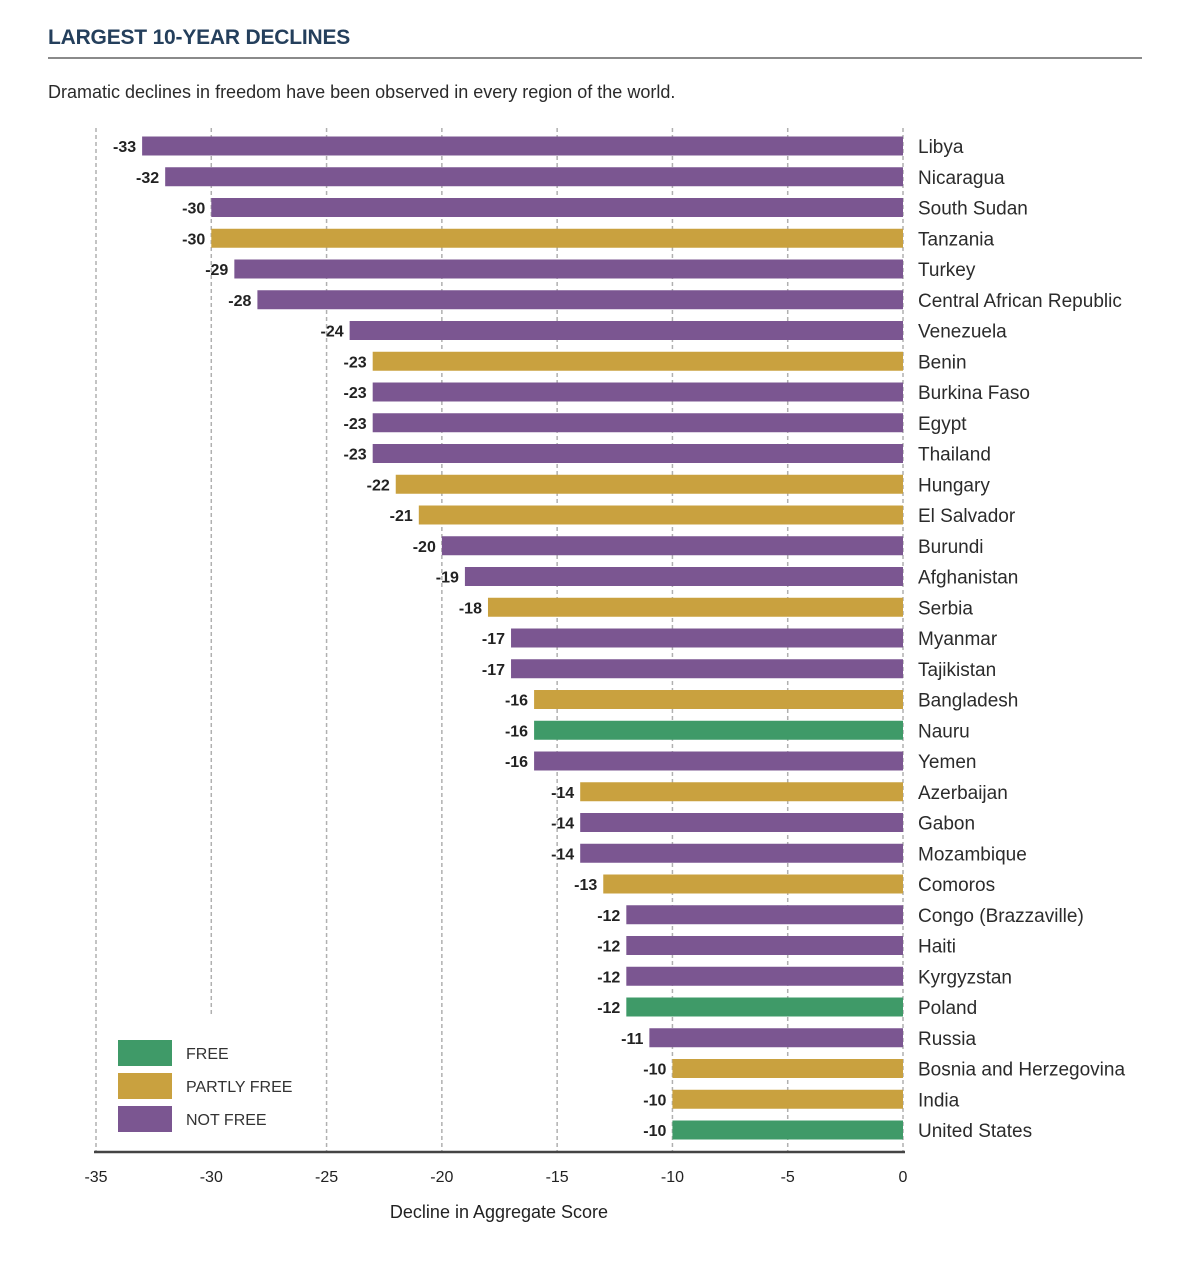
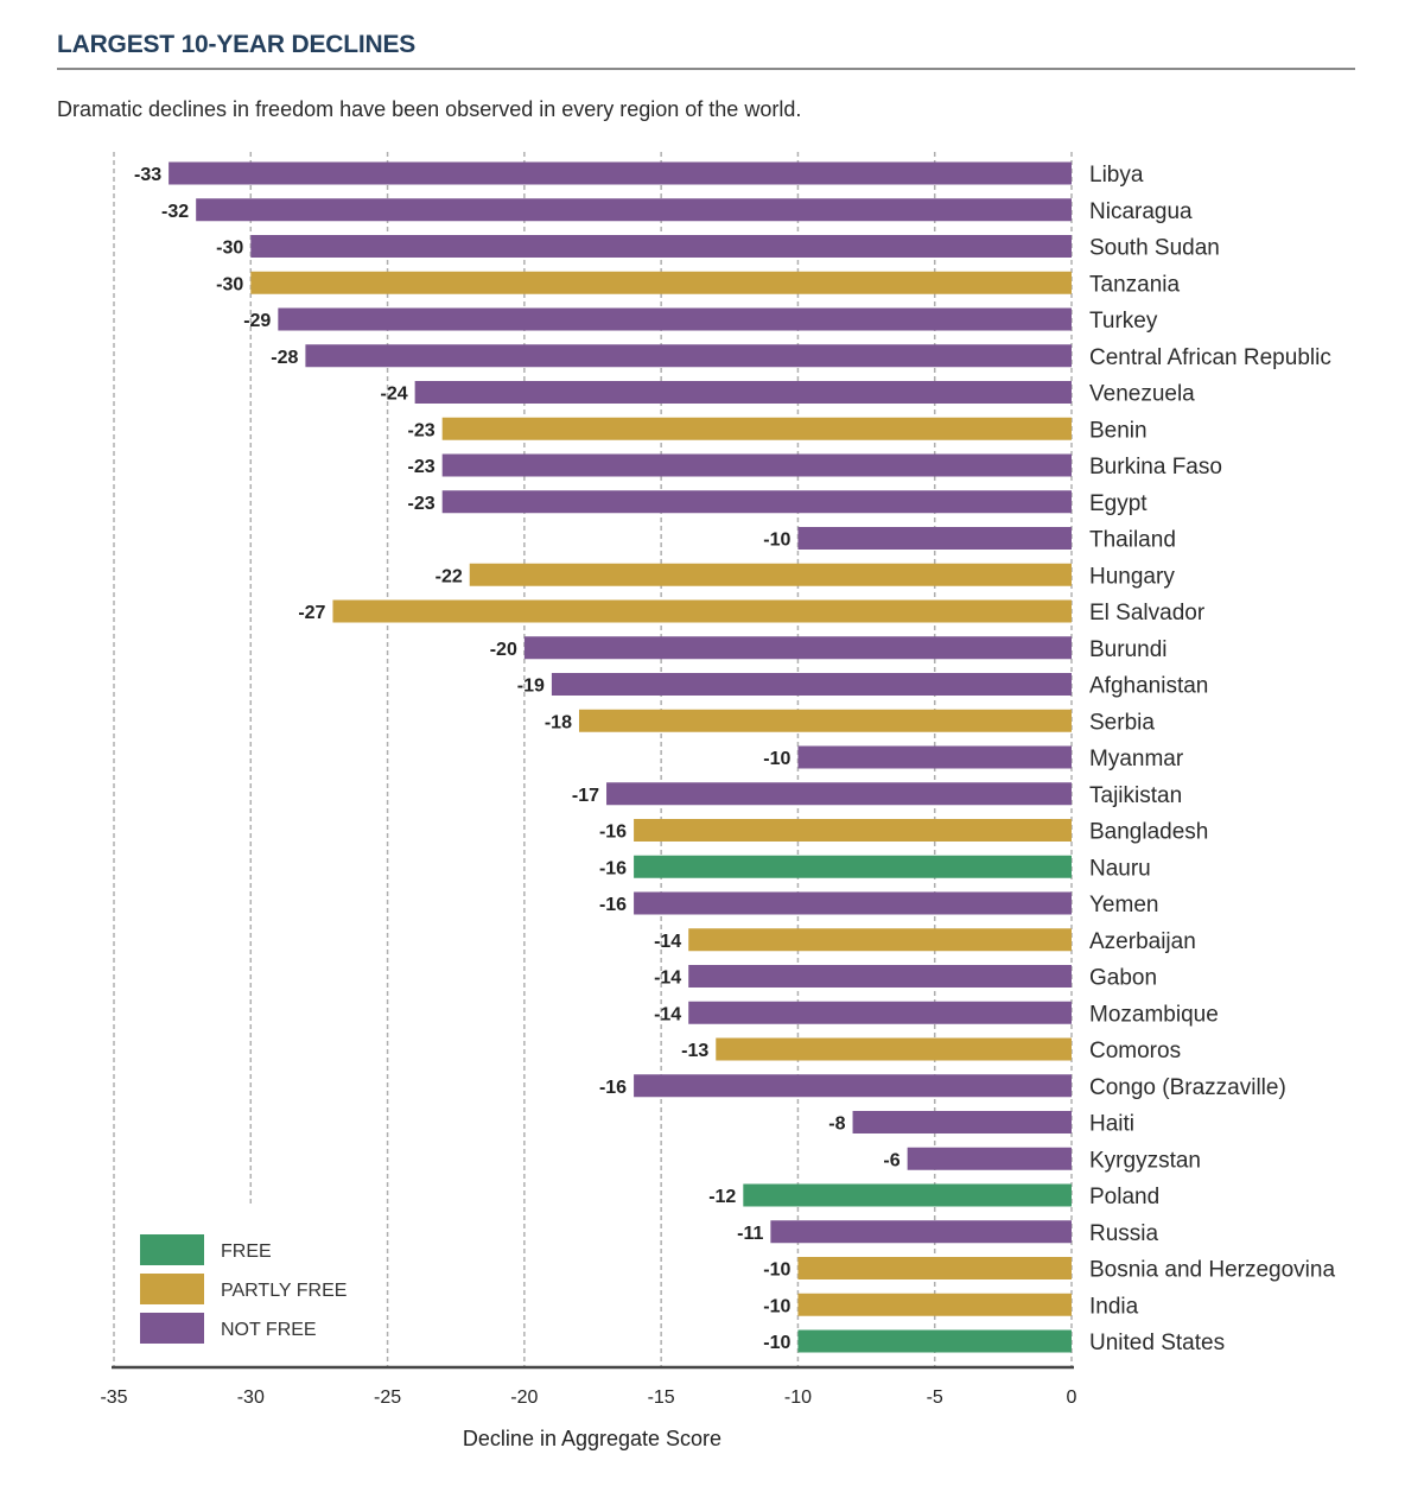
Thailand: -23 -> -10
El Salvador: -21 -> -27
Myanmar: -17 -> -10
Congo (Brazzaville): -12 -> -16
Haiti: -12 -> -8
Kyrgyzstan: -12 -> -6
